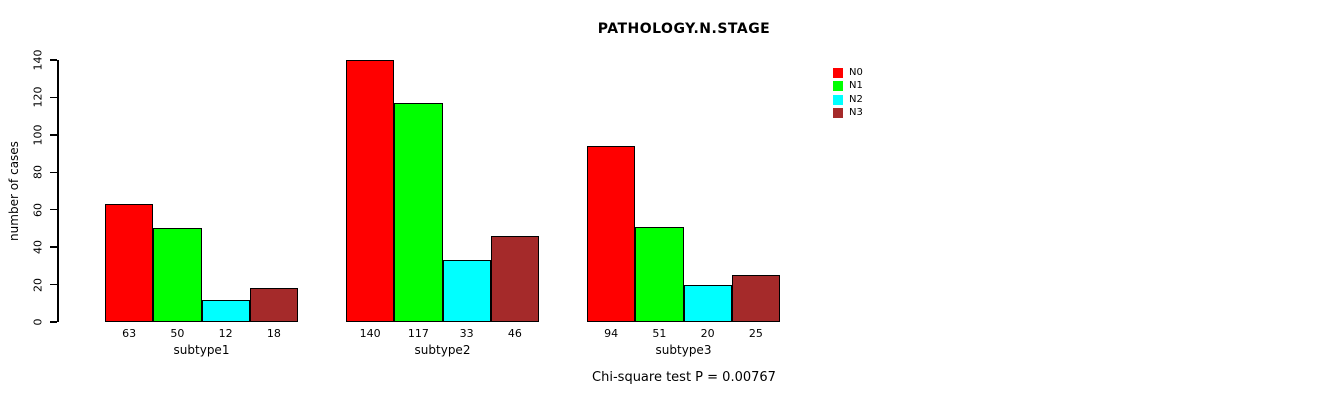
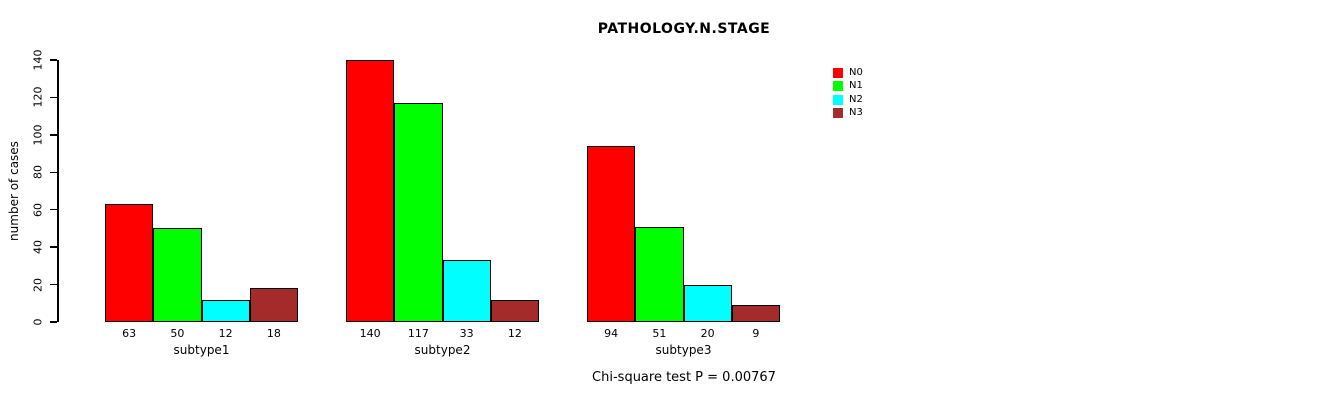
N3/subtype2: 46 -> 12
N3/subtype3: 25 -> 9
